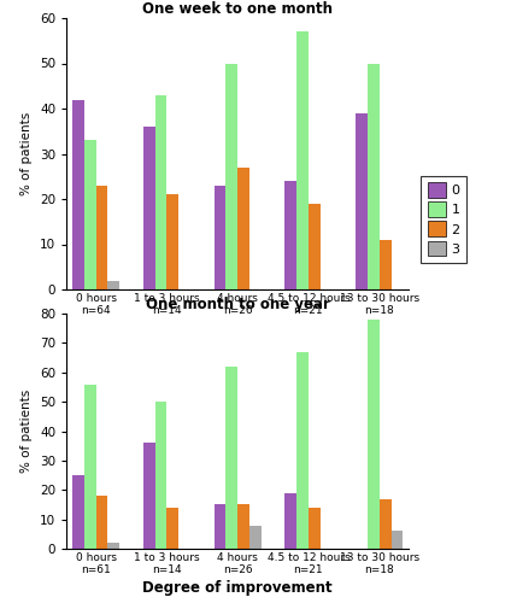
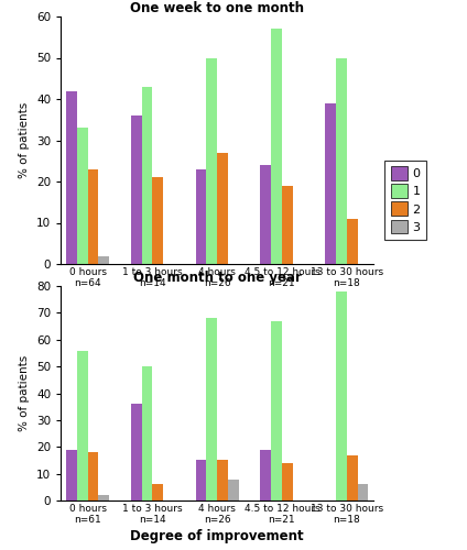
0/0 hours n=61: 25 -> 19
2/1 to 3 hours n=14: 14 -> 6
1/4 hours n=26: 62 -> 68
